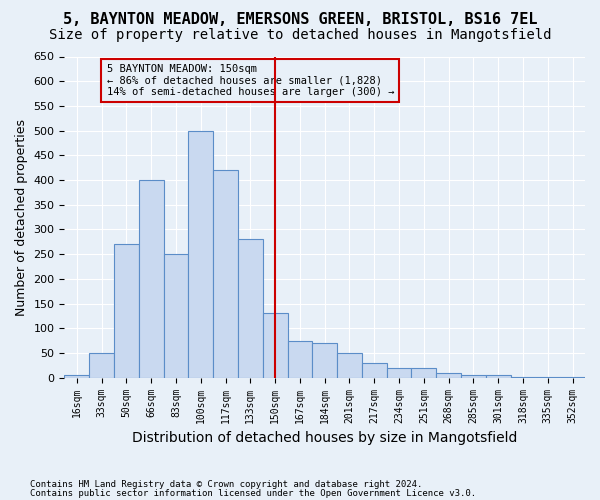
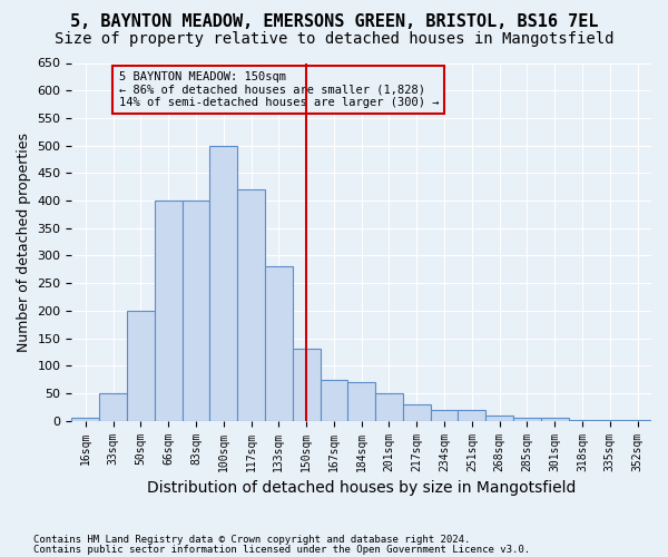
50sqm: 270 -> 200
83sqm: 250 -> 400
